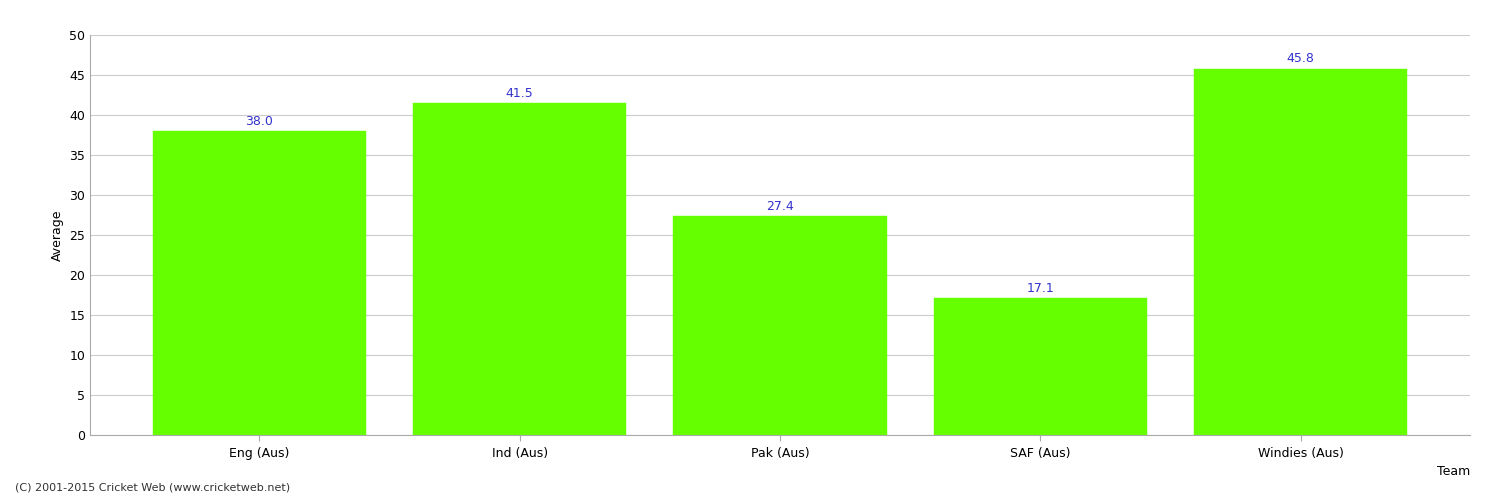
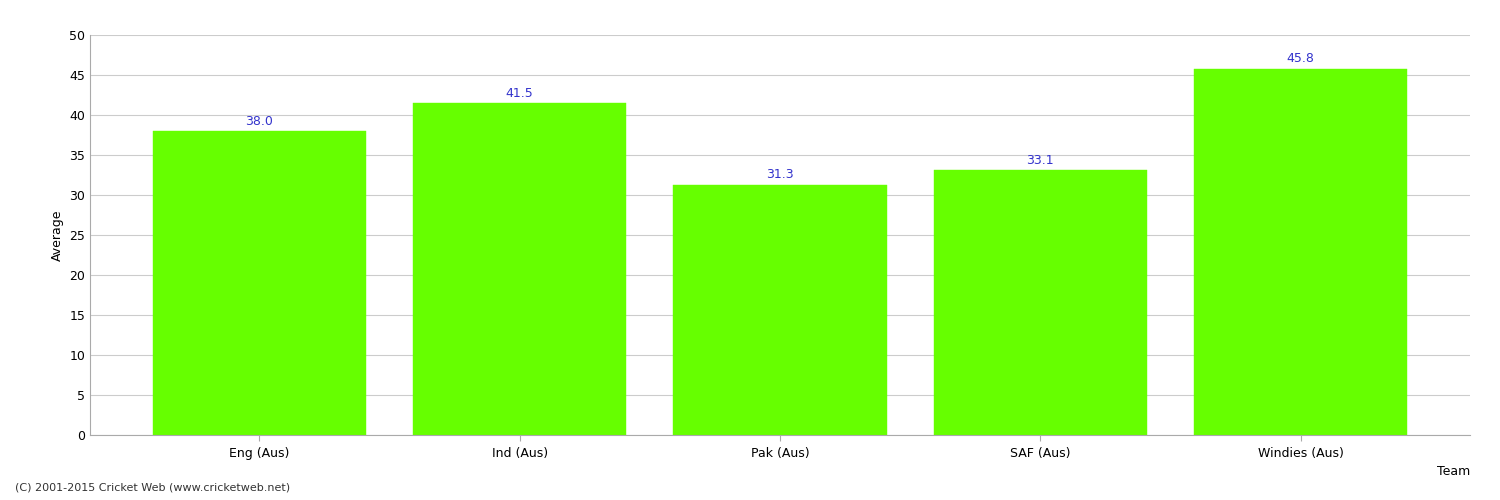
Pak (Aus): 27.4 -> 31.3
SAF (Aus): 17.1 -> 33.1
